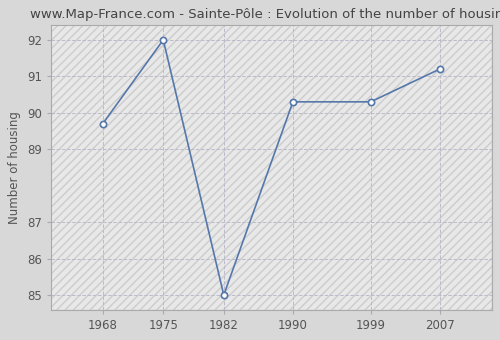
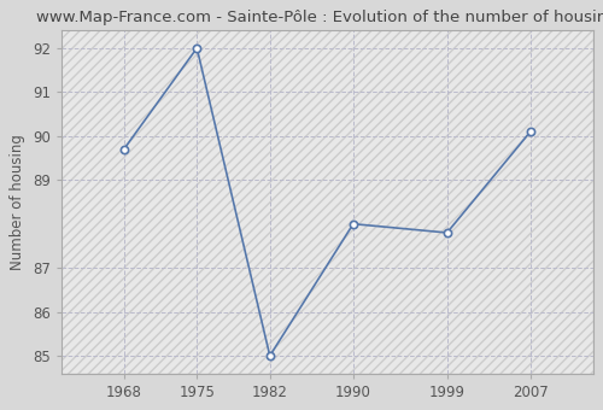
1990: 90.3 -> 88.0
1999: 90.3 -> 87.8
2007: 91.2 -> 90.1
